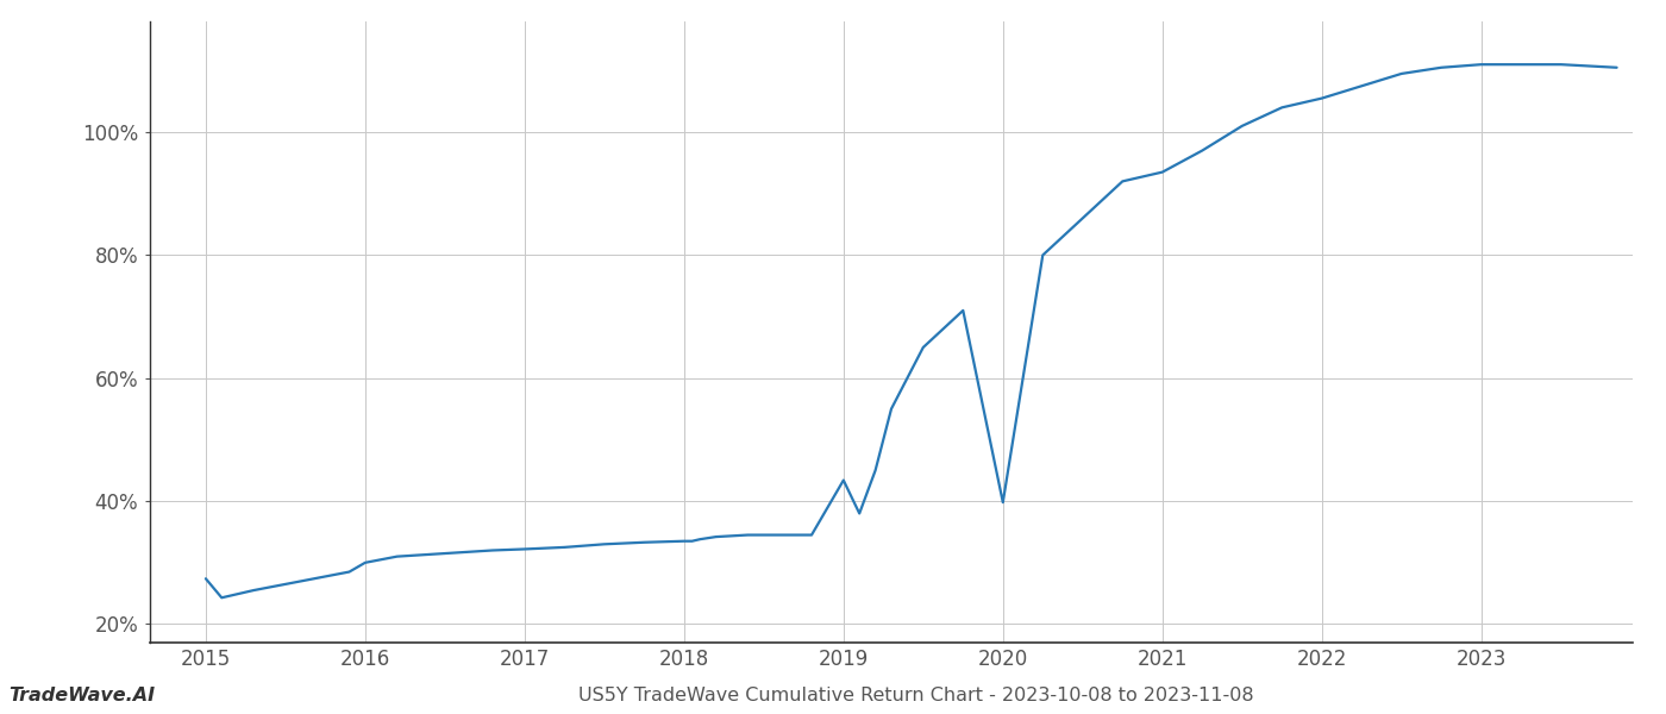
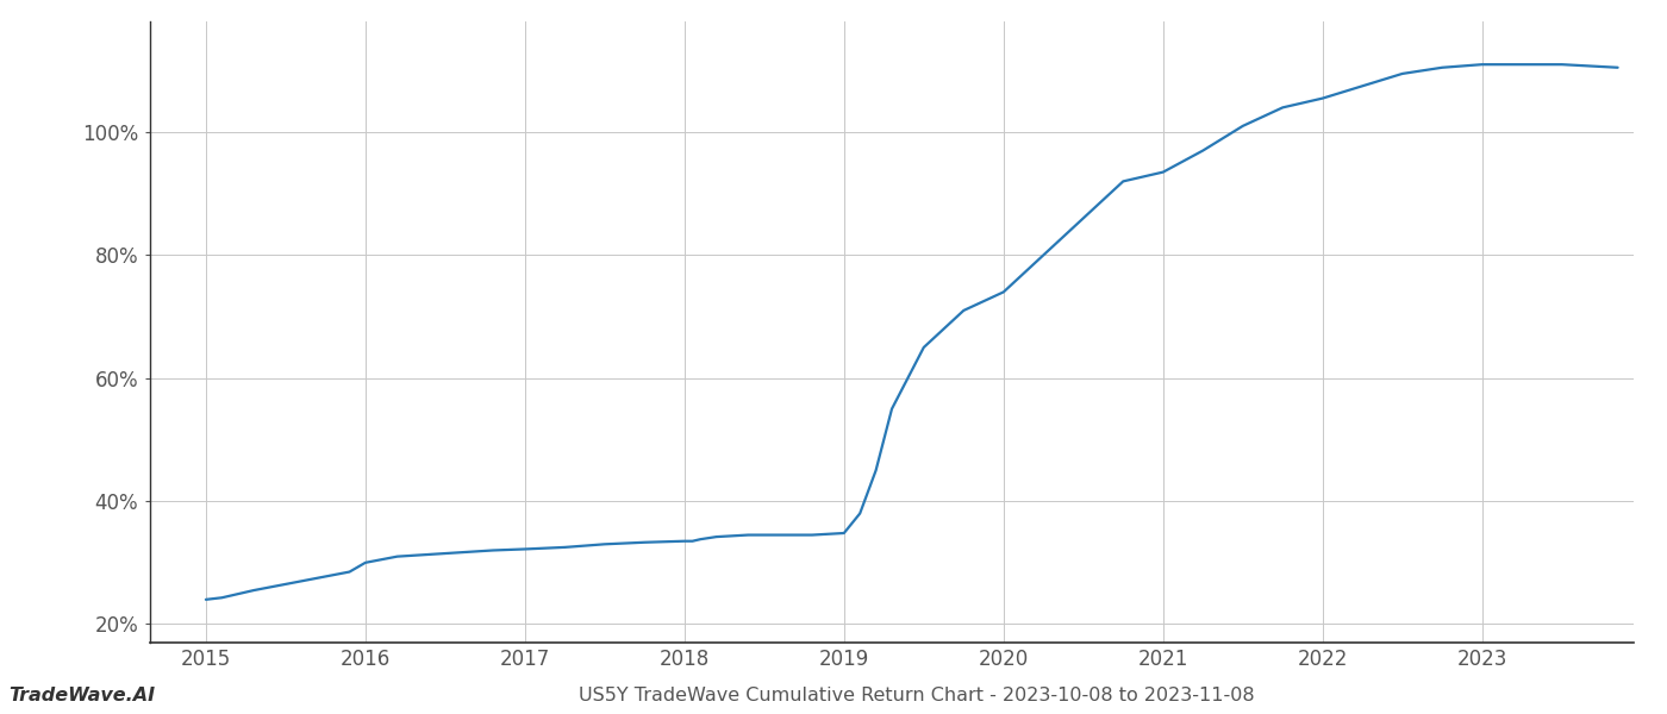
2015: 27.4% -> 24.0%
2019: 43.4% -> 34.8%
2020: 39.8% -> 74.0%
